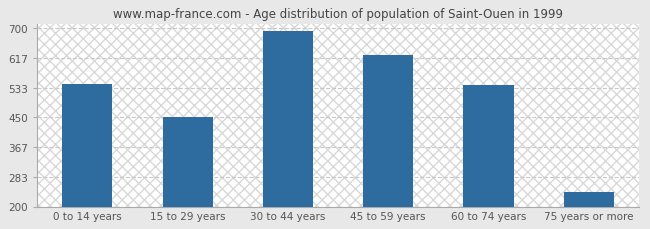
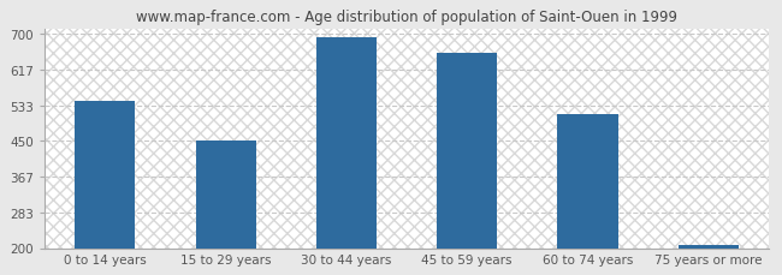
45 to 59 years: 625 -> 655
60 to 74 years: 540 -> 513
75 years or more: 240 -> 207
